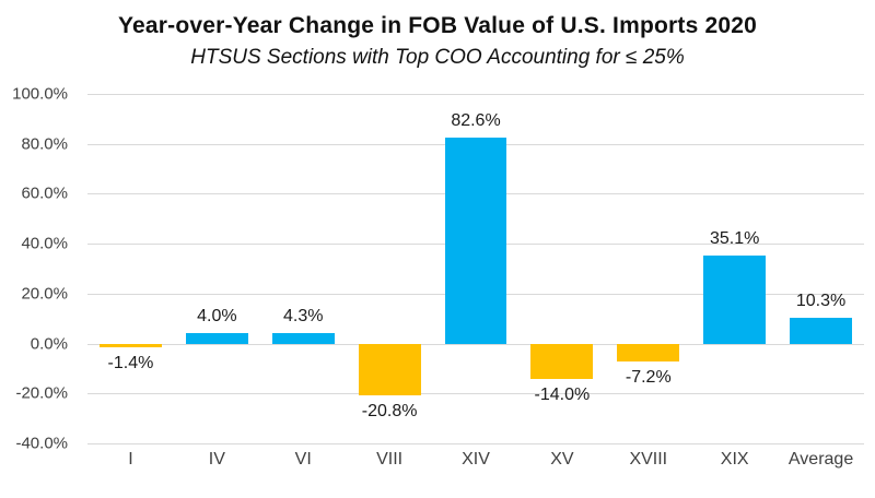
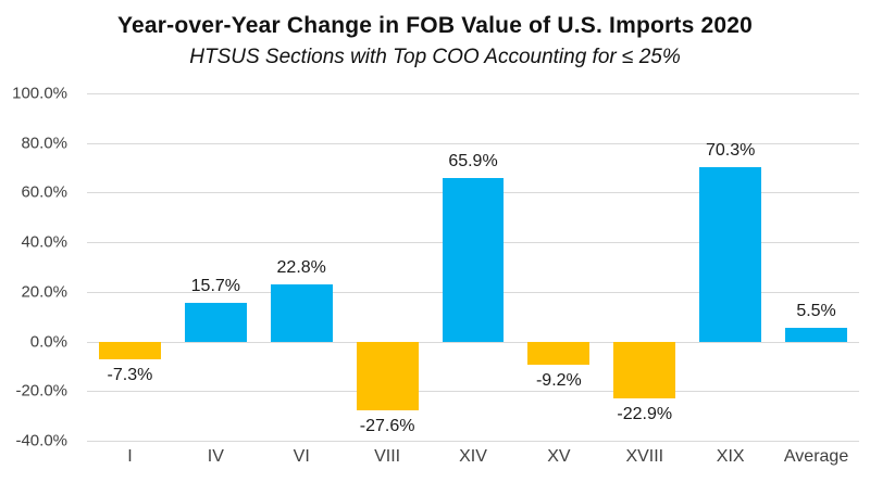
I: -1.4% -> -7.3%
IV: 4.0% -> 15.7%
VI: 4.3% -> 22.8%
VIII: -20.8% -> -27.6%
XIV: 82.6% -> 65.9%
XV: -14.0% -> -9.2%
XVIII: -7.2% -> -22.9%
XIX: 35.1% -> 70.3%
Average: 10.3% -> 5.5%
